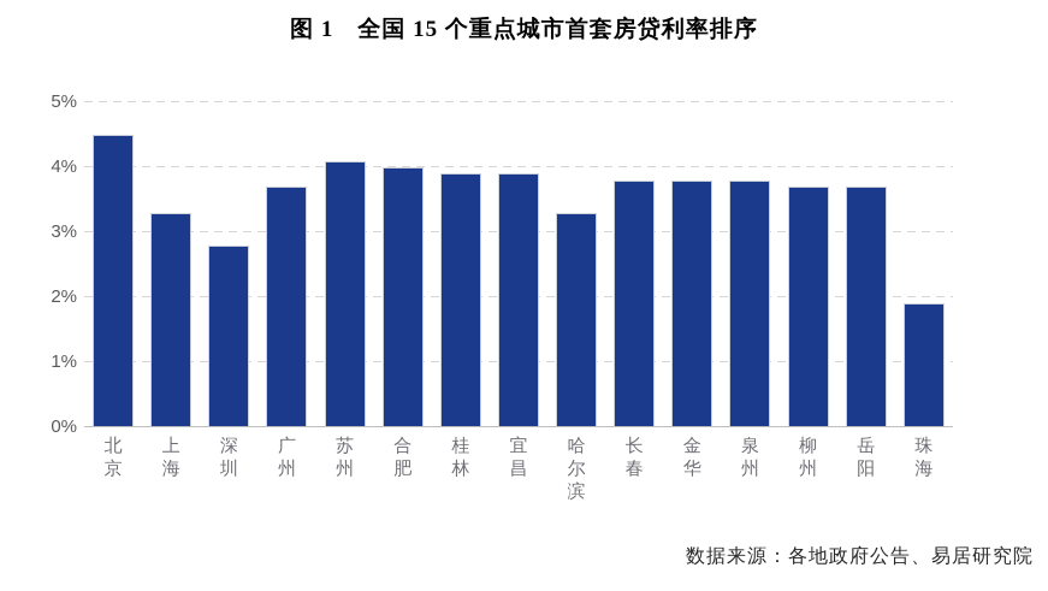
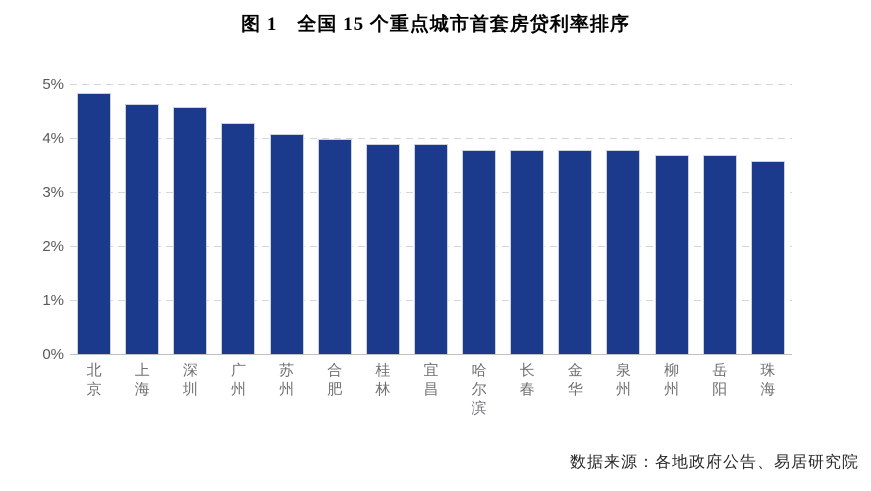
北京: 4.5% -> 4.8%
上海: 3.3% -> 4.7%
深圳: 2.8% -> 4.6%
广州: 3.7% -> 4.3%
哈尔滨: 3.3% -> 3.8%
珠海: 1.9% -> 3.6%
